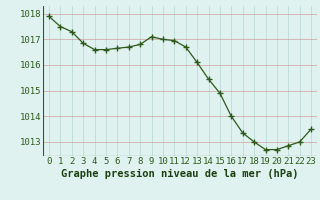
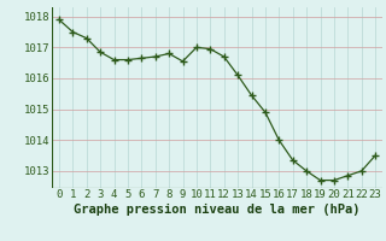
9: 1017.10 -> 1016.55
